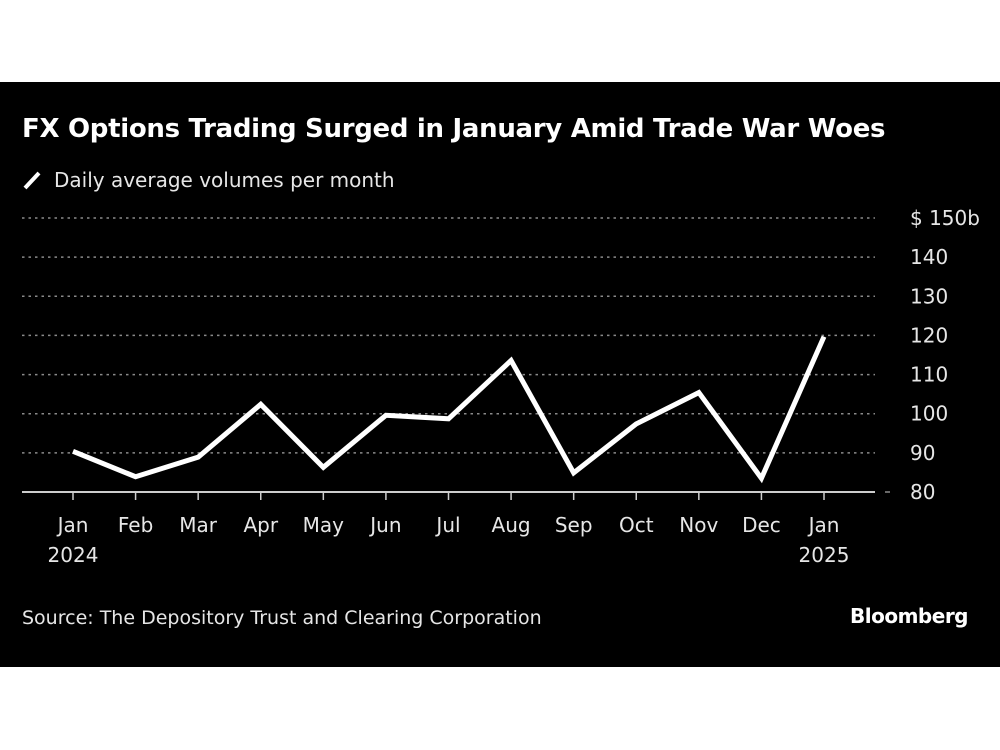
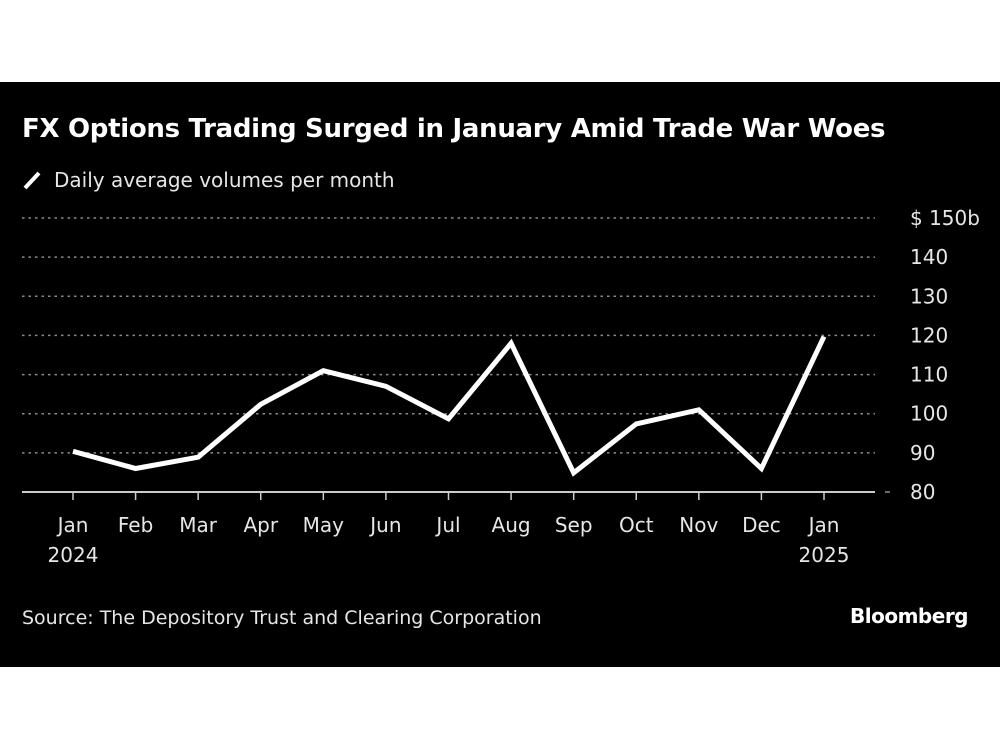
Feb: 84 -> 86
May: 86 -> 111
Jun: 100 -> 107
Aug: 114 -> 118
Nov: 105 -> 101
Dec: 84 -> 86
